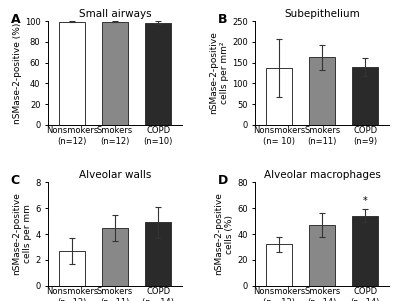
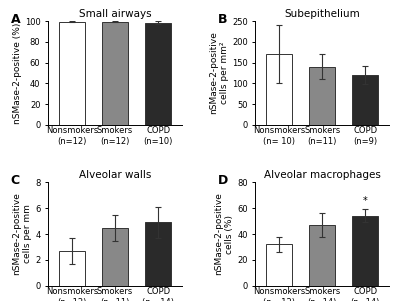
Subepithelium/Nonsmokers (n= 10): 138 -> 170
Subepithelium/Smokers (n=11): 163 -> 140
Subepithelium/COPD (n=9): 140 -> 120
